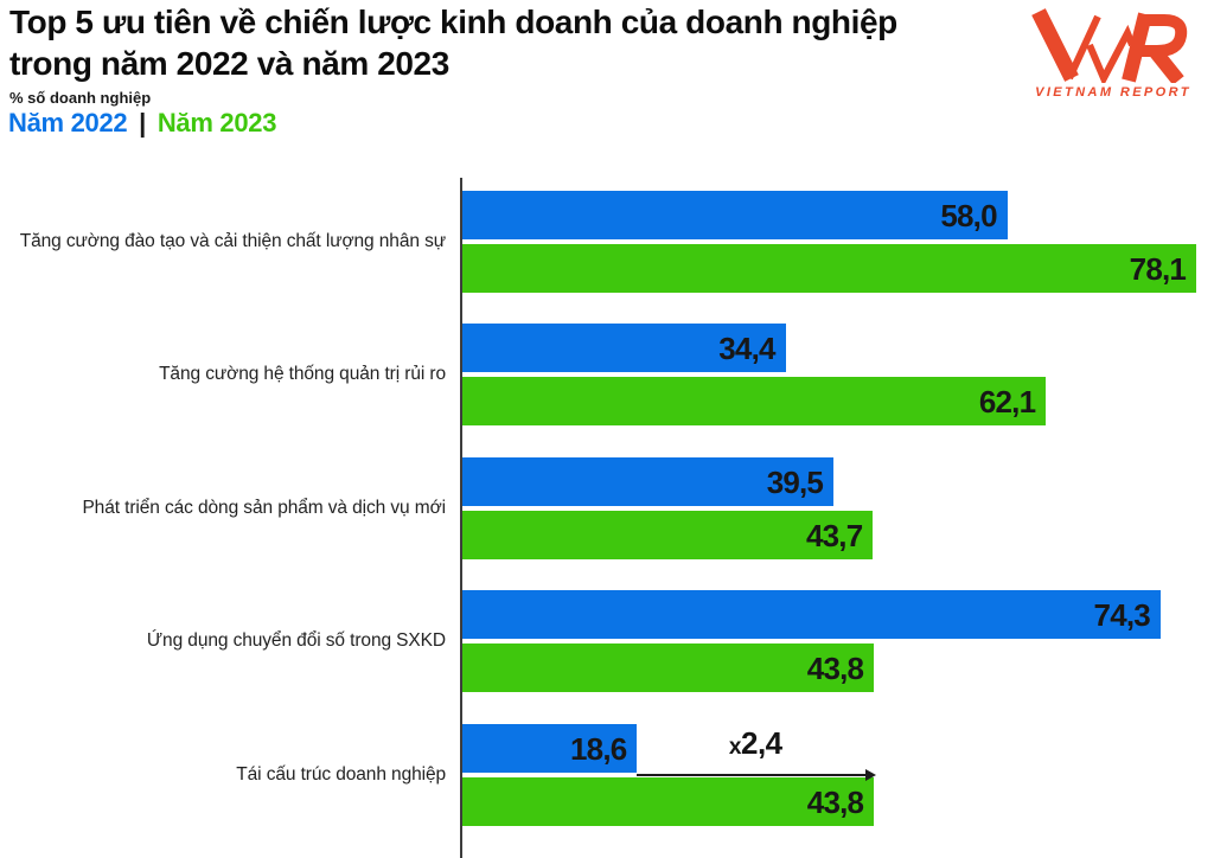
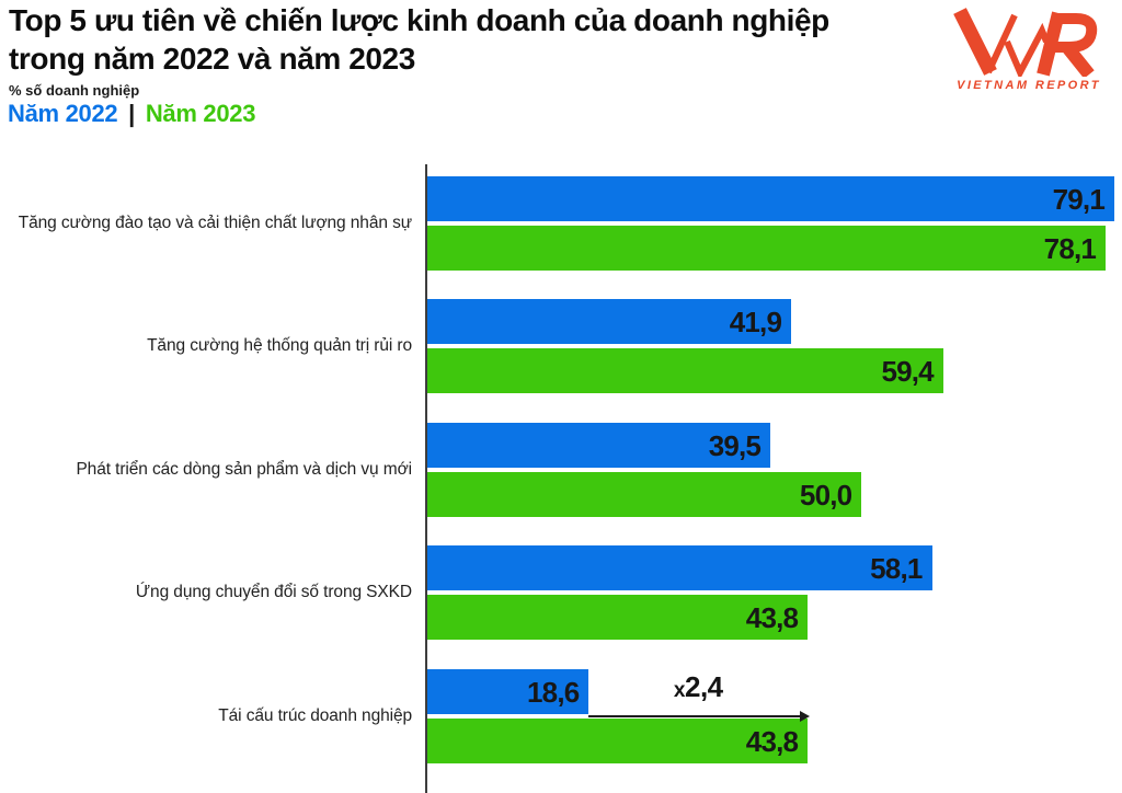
Năm 2022/Tăng cường đào tạo và cải thiện chất lượng nhân sự: 58,0 -> 79,1
Năm 2022/Tăng cường hệ thống quản trị rủi ro: 34,4 -> 41,9
Năm 2023/Tăng cường hệ thống quản trị rủi ro: 62,1 -> 59,4
Năm 2023/Phát triển các dòng sản phẩm và dịch vụ mới: 43,7 -> 50,0
Năm 2022/Ứng dụng chuyển đổi số trong SXKD: 74,3 -> 58,1
